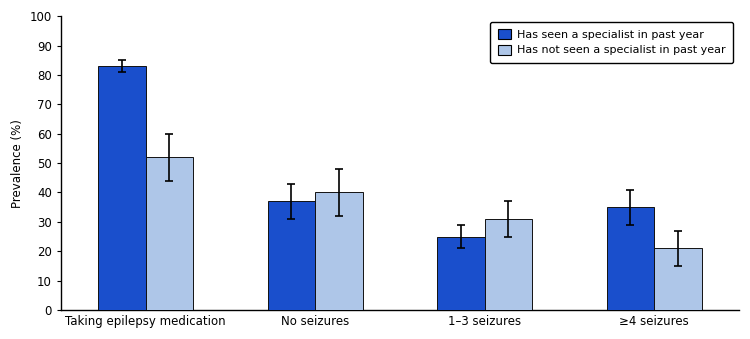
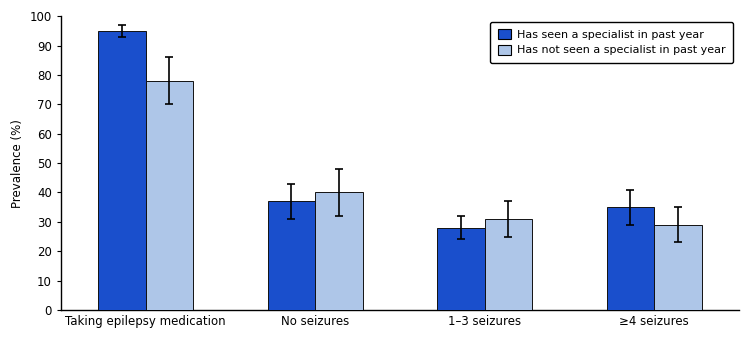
Has seen a specialist in past year/Taking epilepsy medication: 83 -> 95
Has not seen a specialist in past year/Taking epilepsy medication: 52 -> 78
Has seen a specialist in past year/1–3 seizures: 25 -> 28
Has not seen a specialist in past year/≥4 seizures: 21 -> 29
